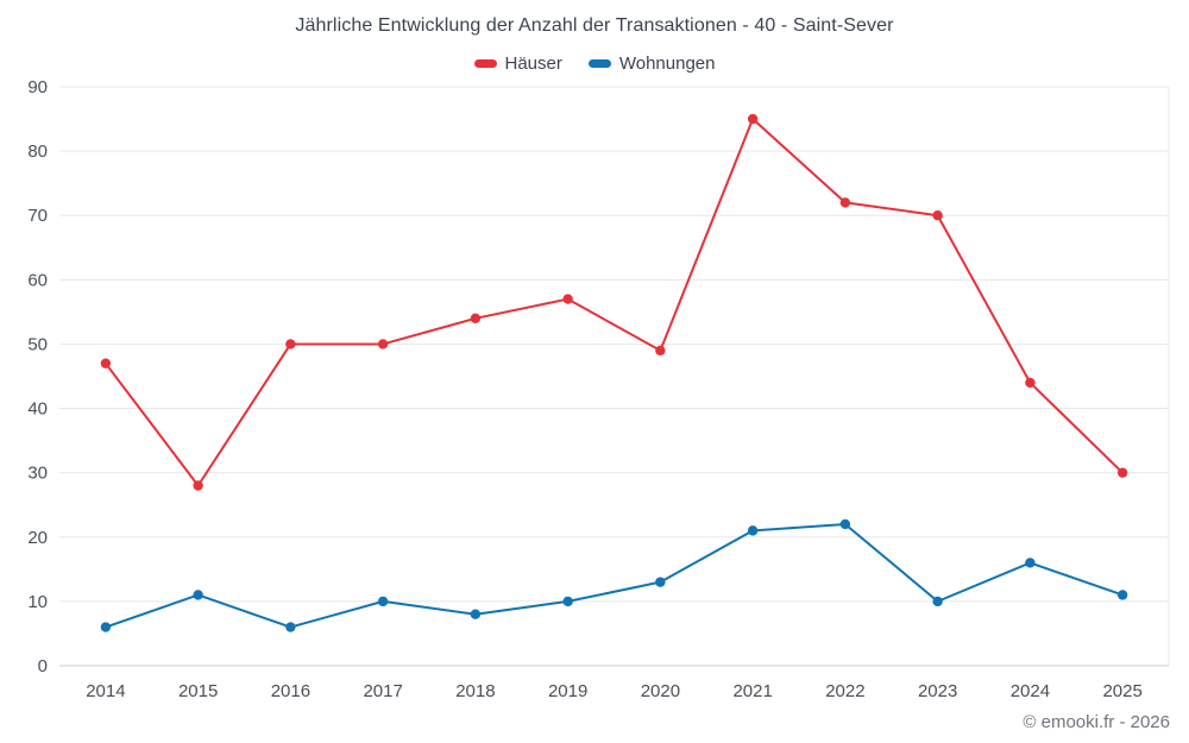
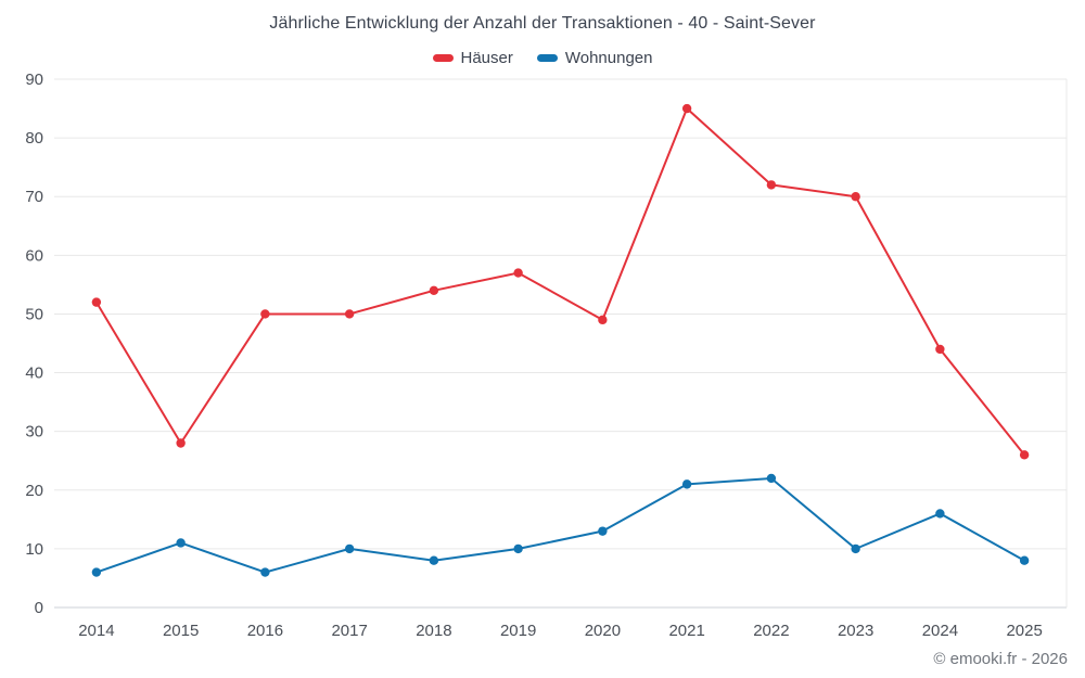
Häuser/2014: 47 -> 52
Häuser/2025: 30 -> 26
Wohnungen/2025: 11 -> 8
